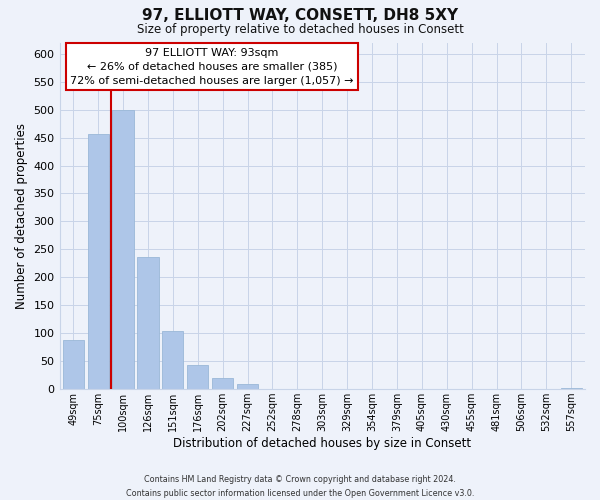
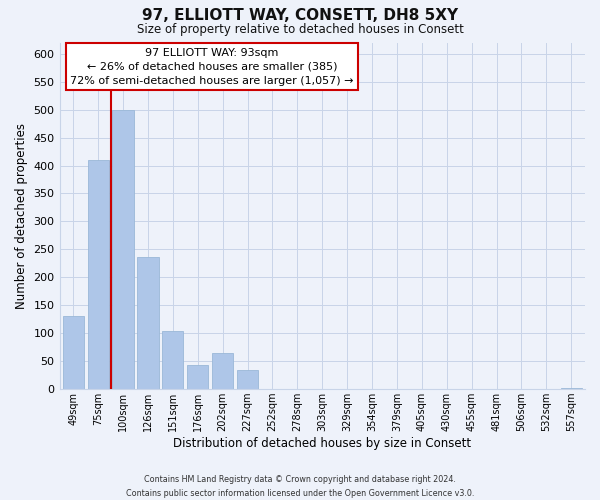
49sqm: 88 -> 130
75sqm: 457 -> 410
202sqm: 20 -> 64
227sqm: 10 -> 34
